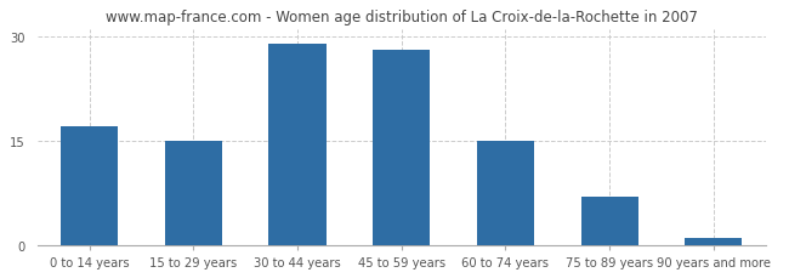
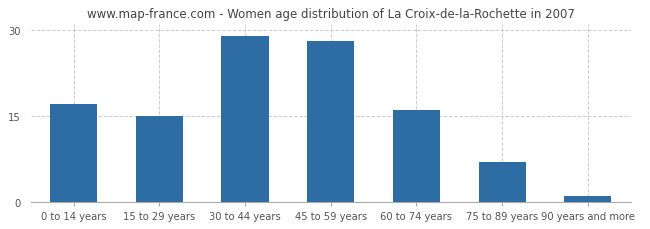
60 to 74 years: 15 -> 16
